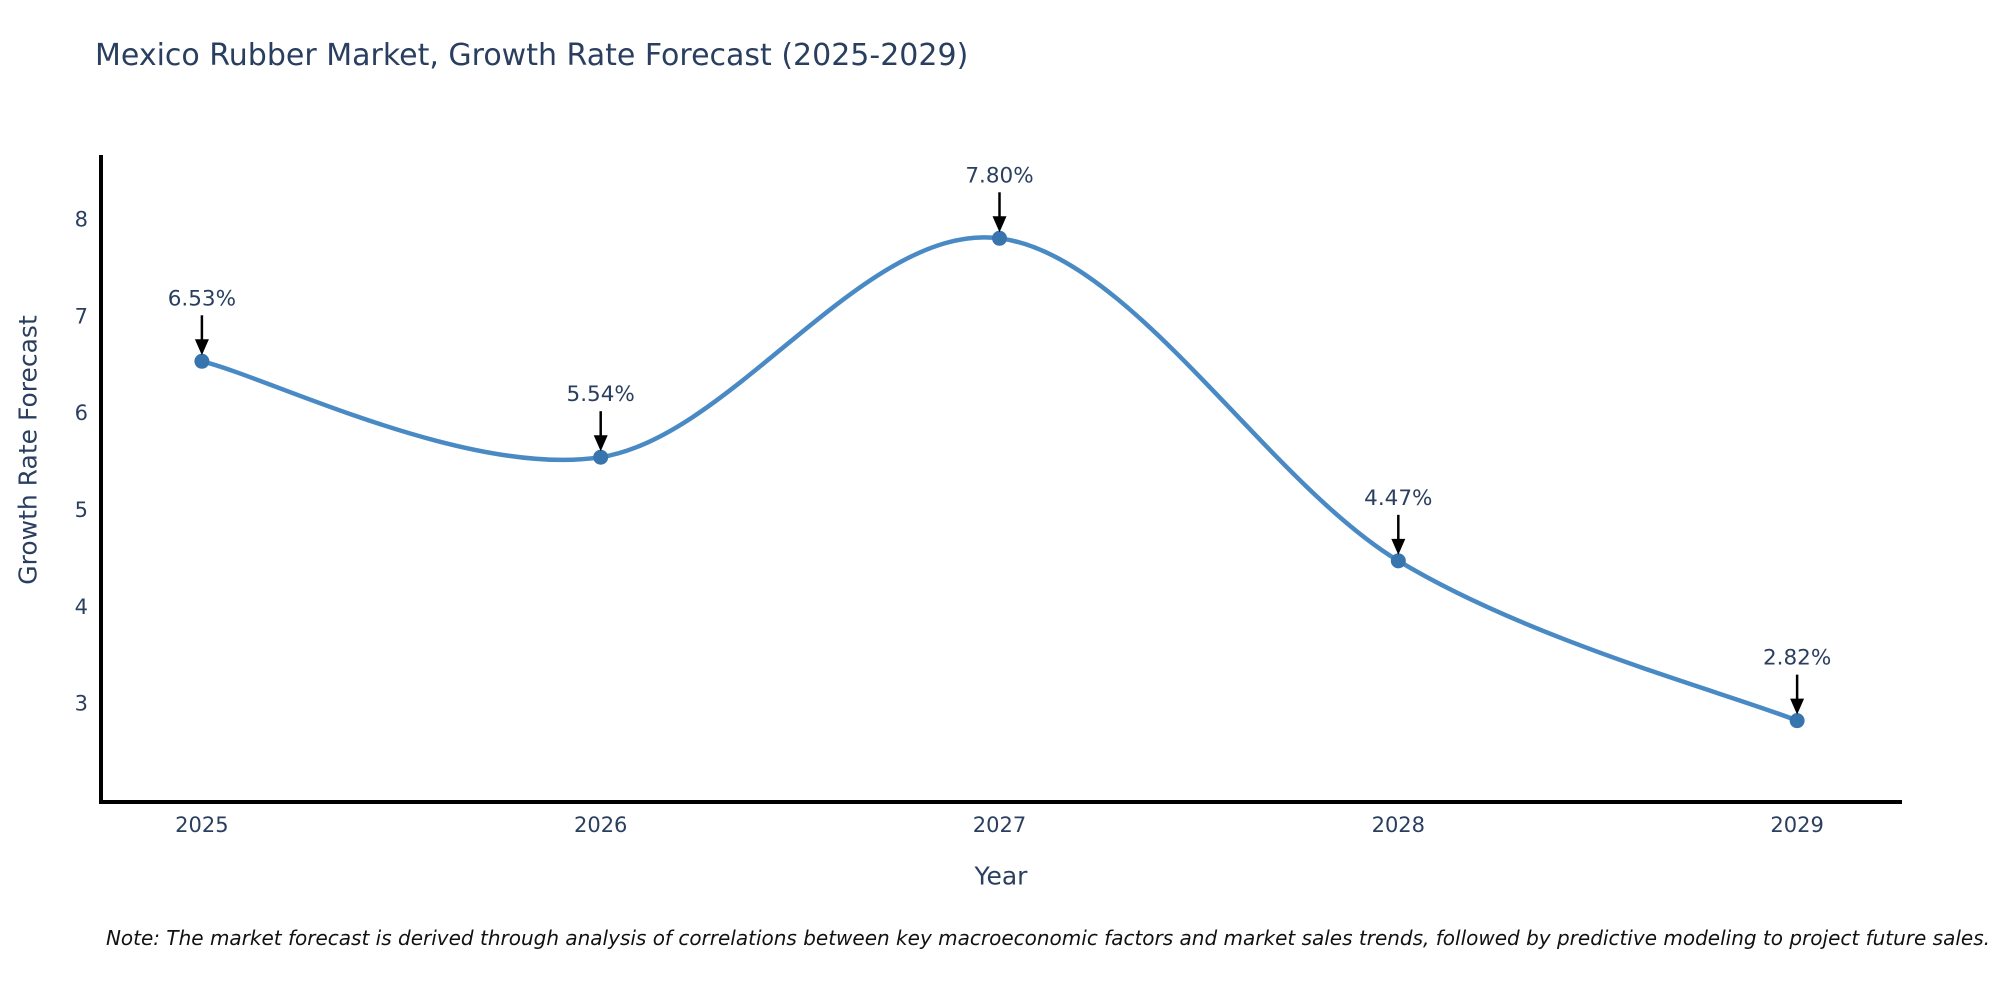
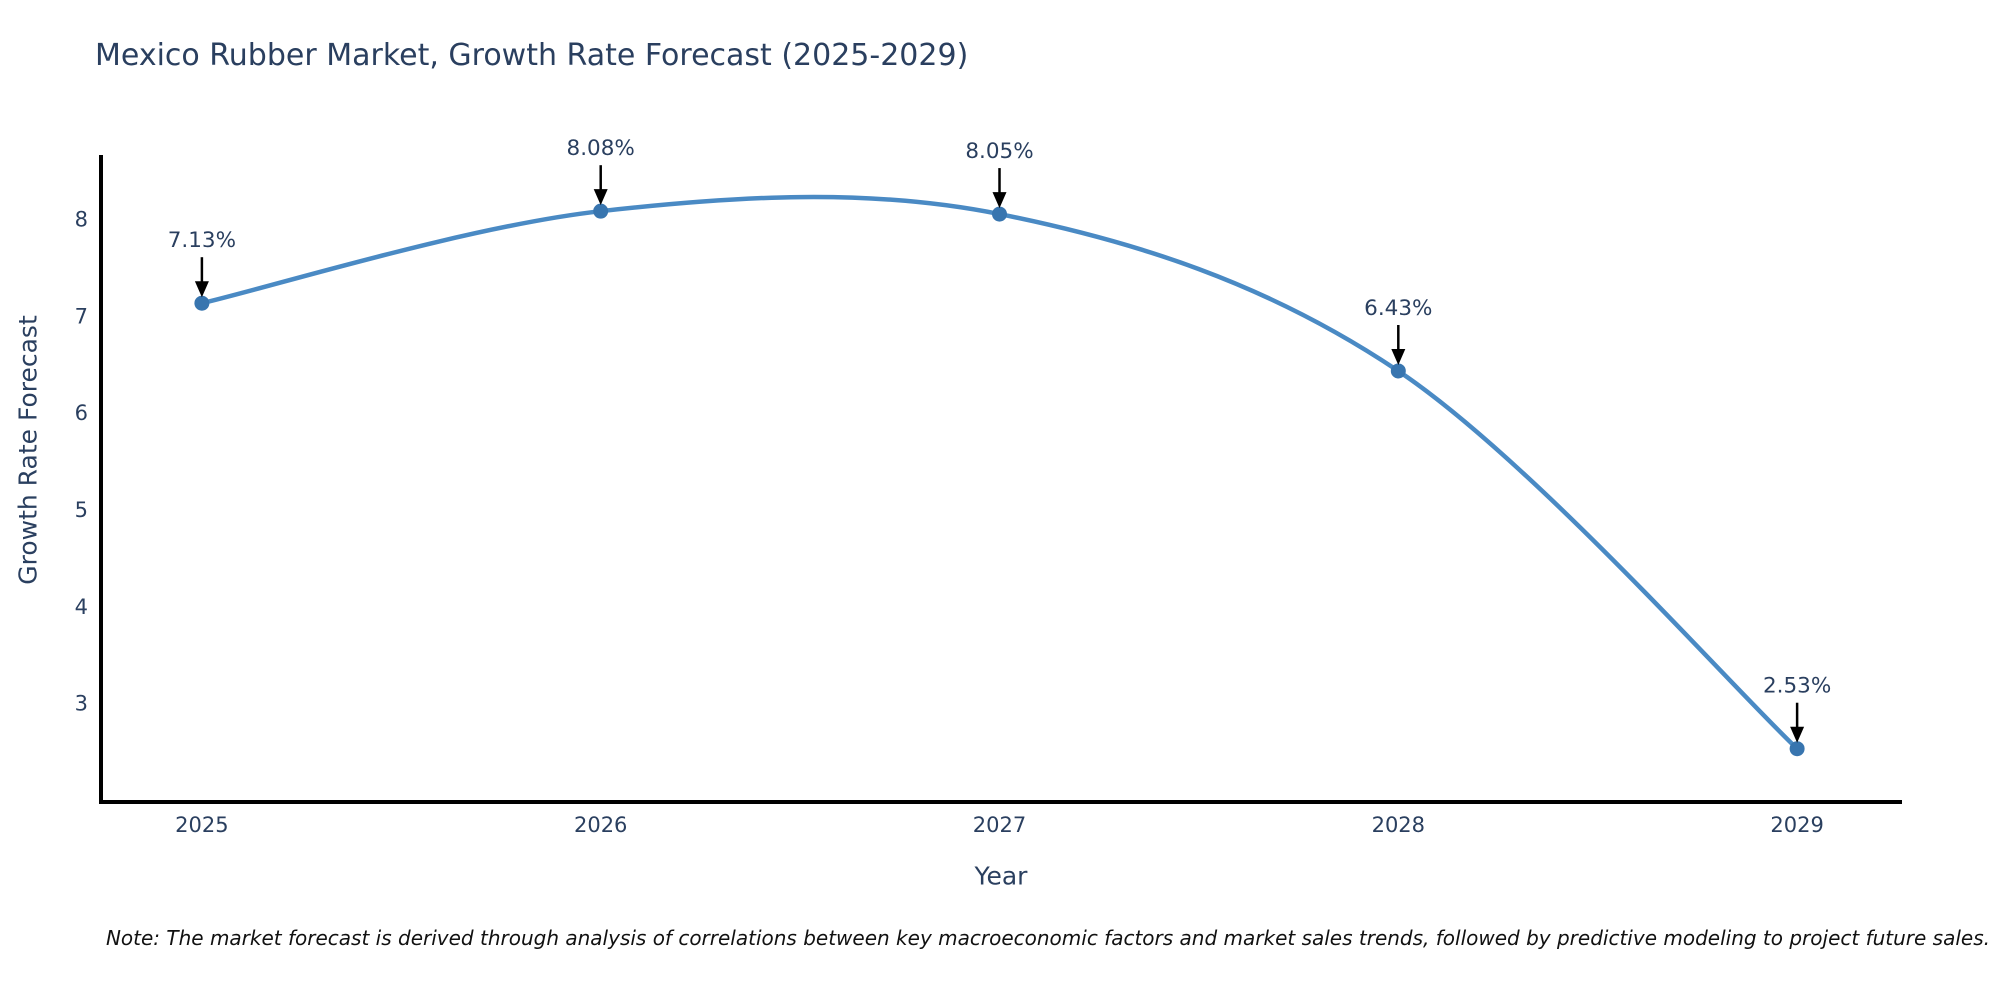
2025: 6.53% -> 7.13%
2026: 5.54% -> 8.08%
2027: 7.80% -> 8.05%
2028: 4.47% -> 6.43%
2029: 2.82% -> 2.53%
